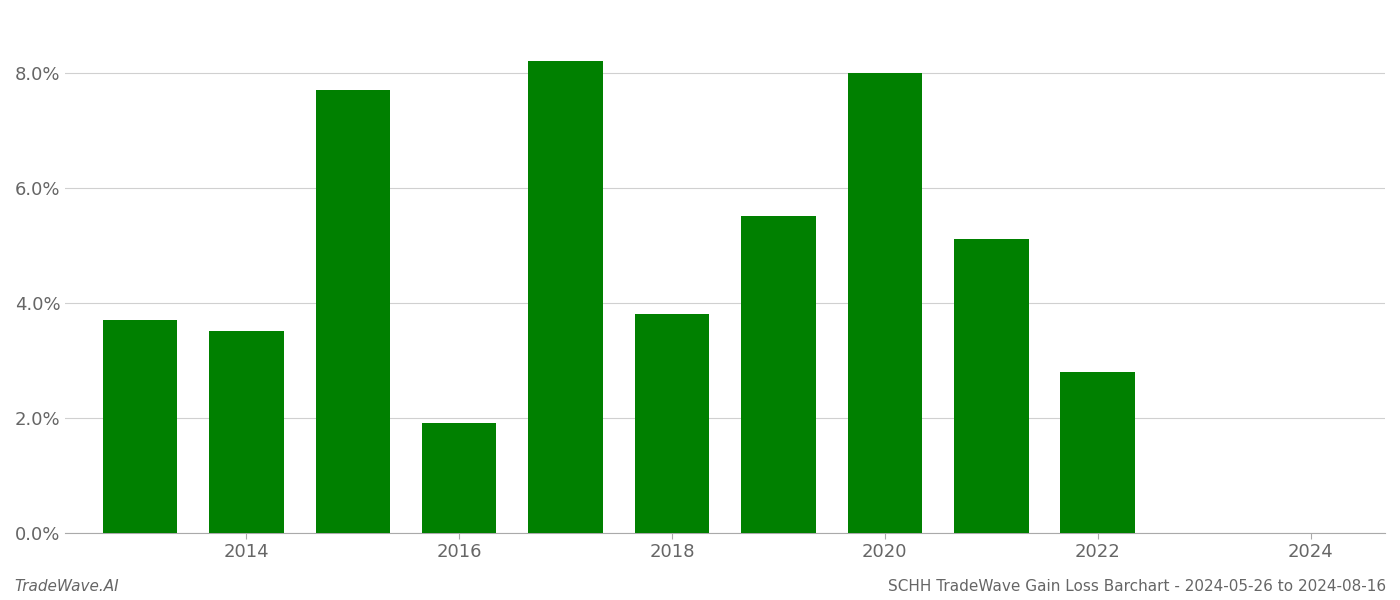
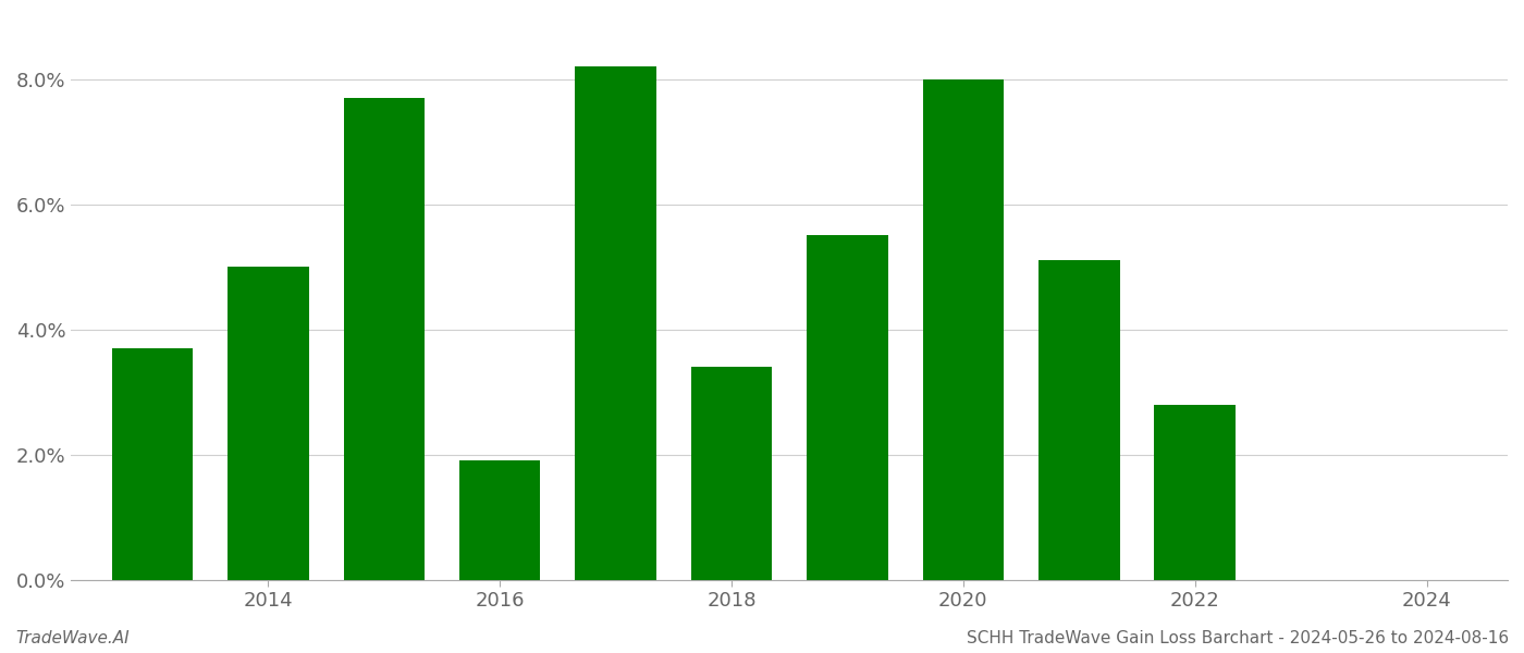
2014: 3.5% -> 5.0%
2018: 3.8% -> 3.4%
